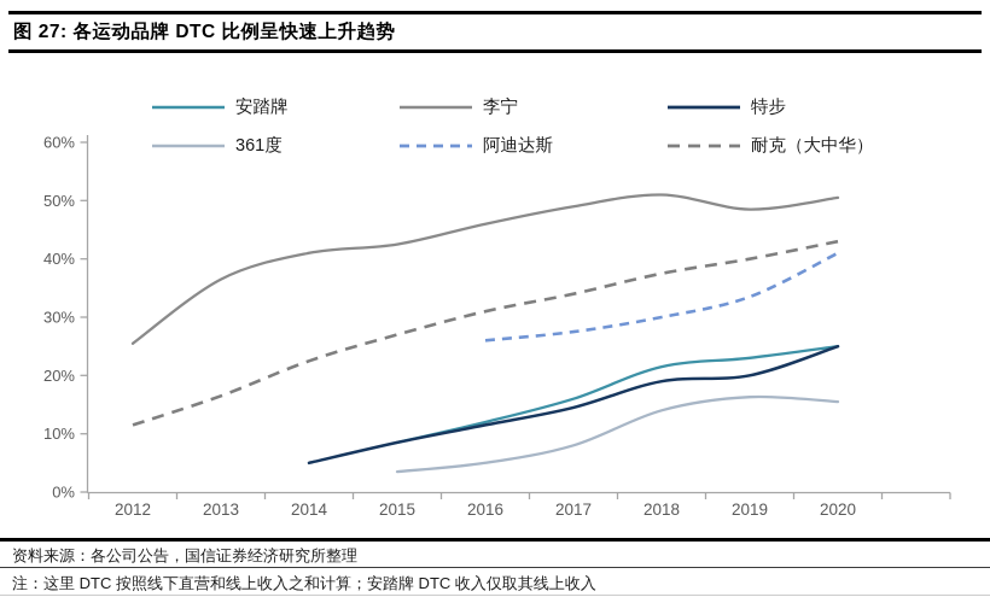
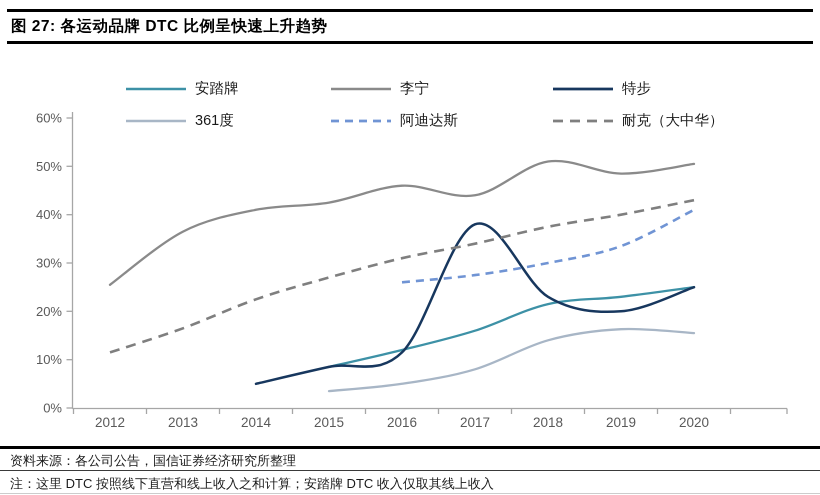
李宁/2017: 49% -> 44%
特步/2017: 14% -> 38%
特步/2018: 19% -> 23%
